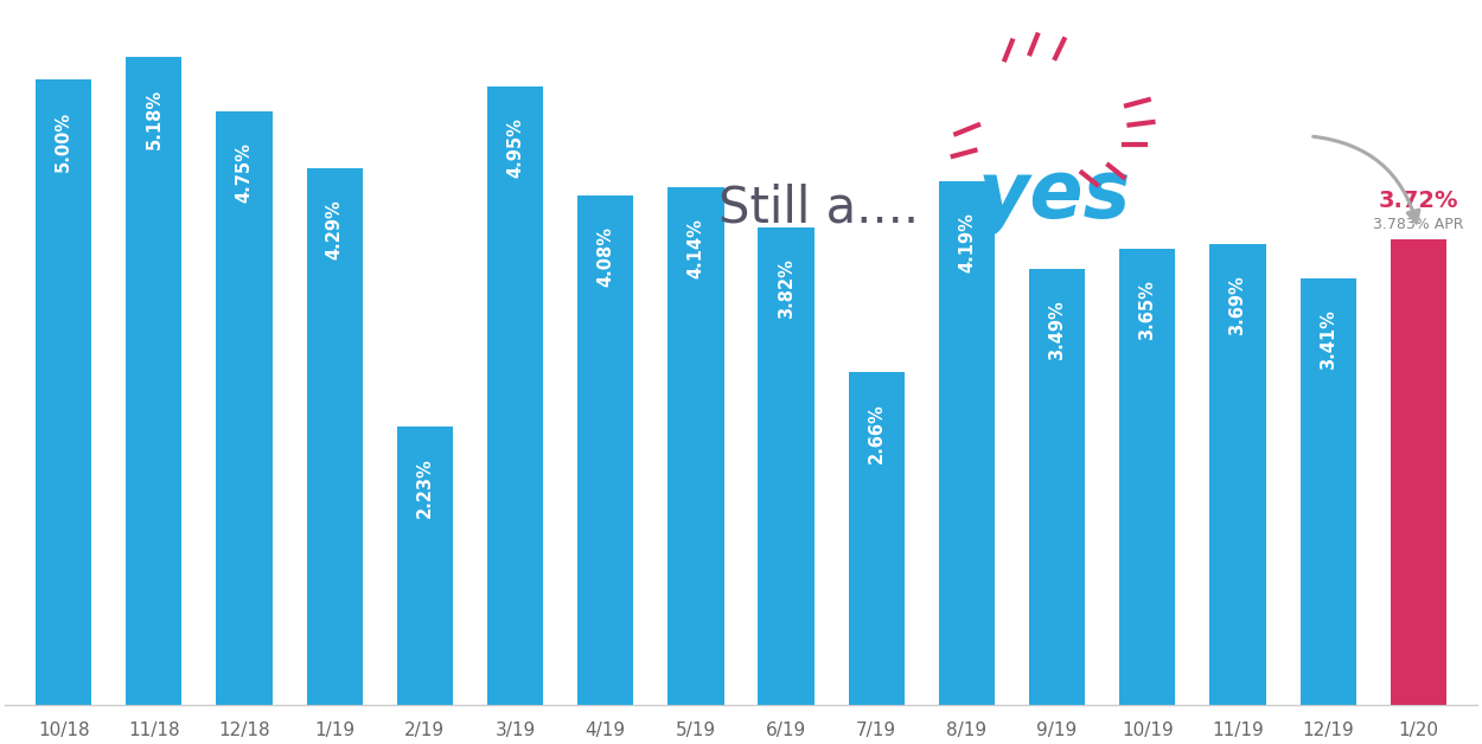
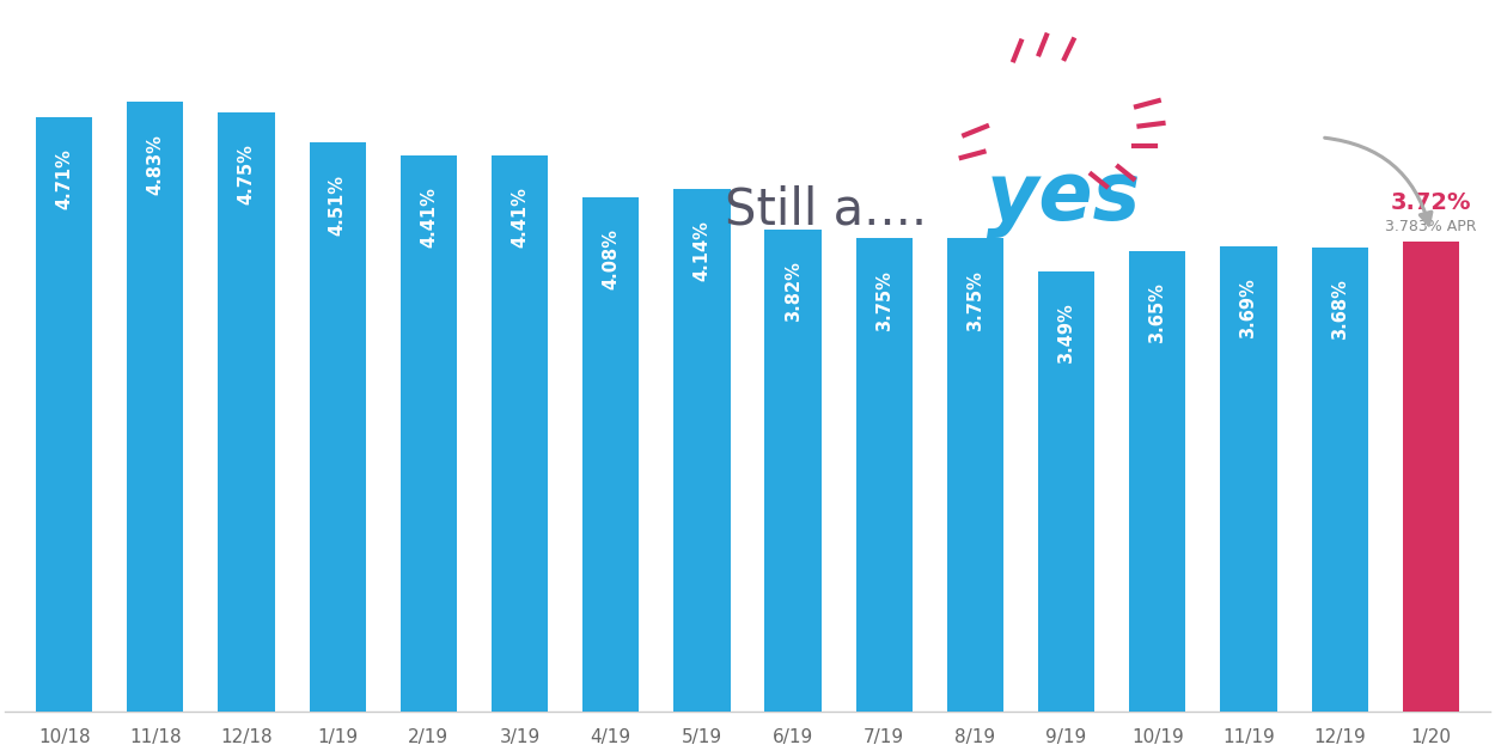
10/18: 5.00% -> 4.71%
11/18: 5.18% -> 4.83%
1/19: 4.29% -> 4.51%
2/19: 2.23% -> 4.41%
3/19: 4.95% -> 4.41%
7/19: 2.66% -> 3.75%
8/19: 4.19% -> 3.75%
12/19: 3.41% -> 3.68%
